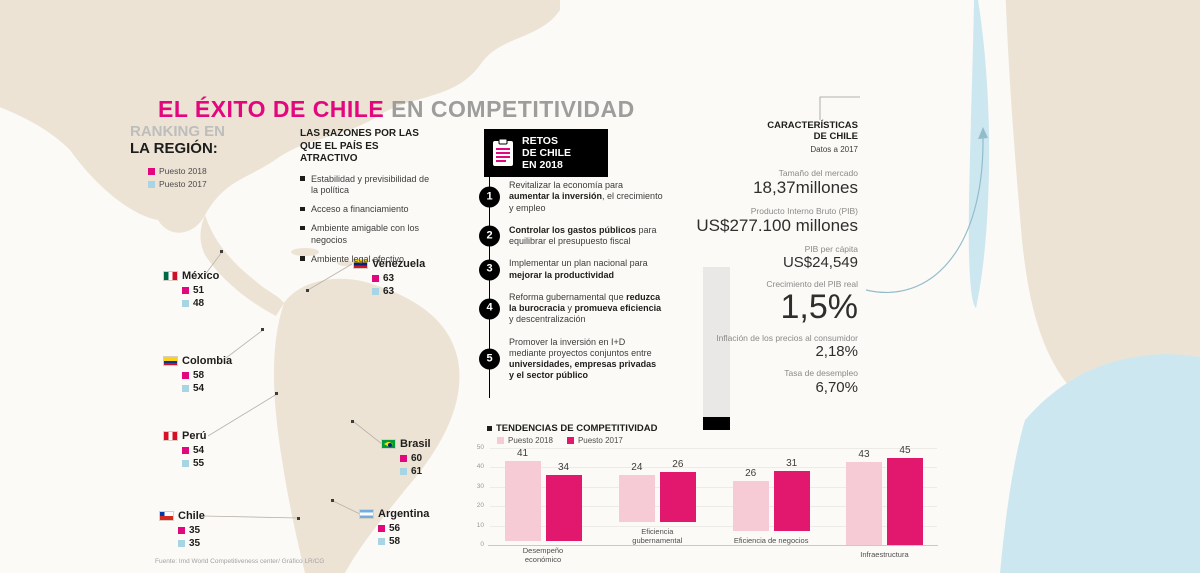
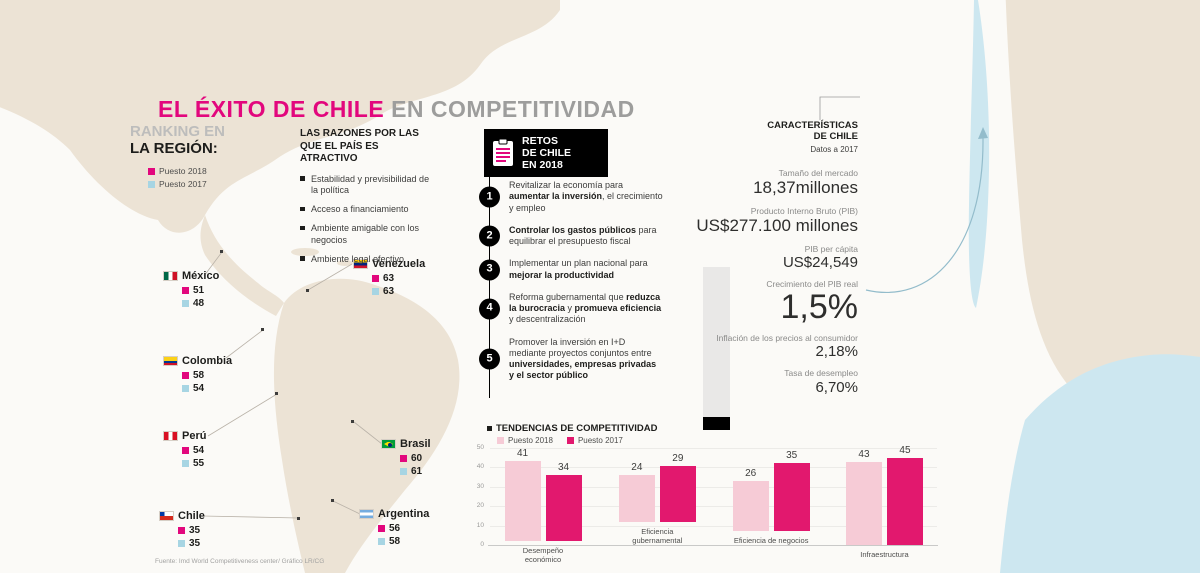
Puesto 2017/Eficiencia gubernamental: 26 -> 29
Puesto 2017/Eficiencia de negocios: 31 -> 35
